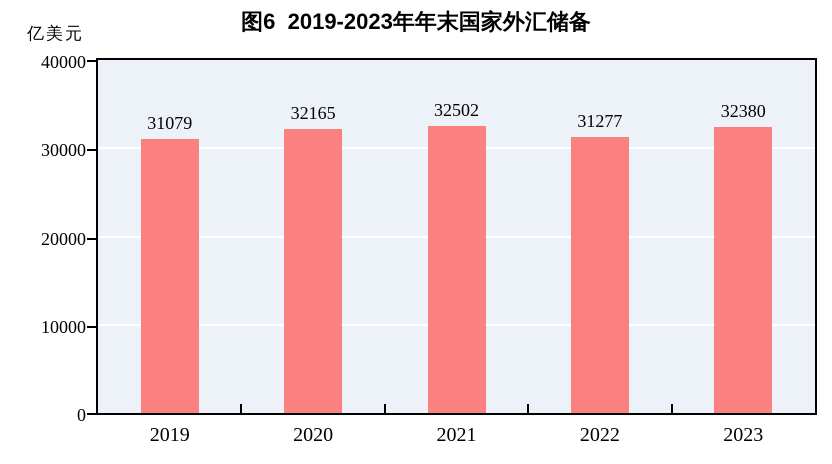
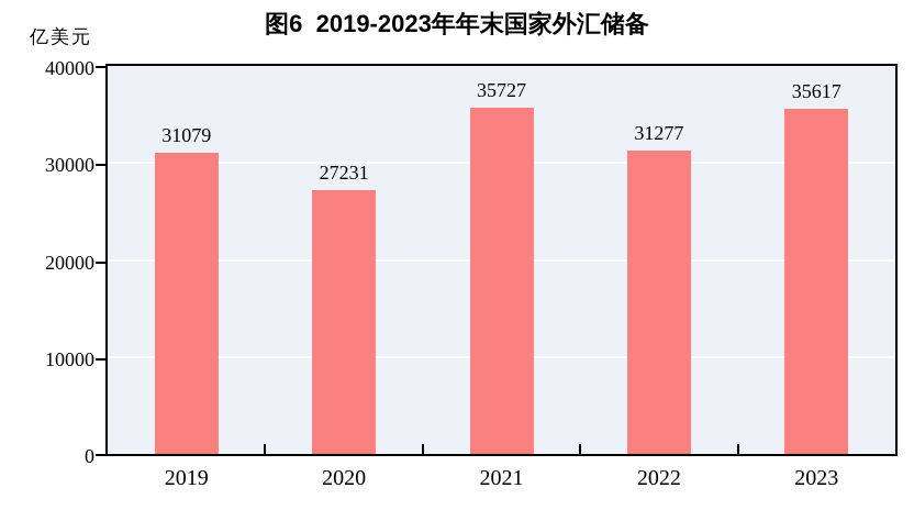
2020: 32165 -> 27231
2021: 32502 -> 35727
2023: 32380 -> 35617
